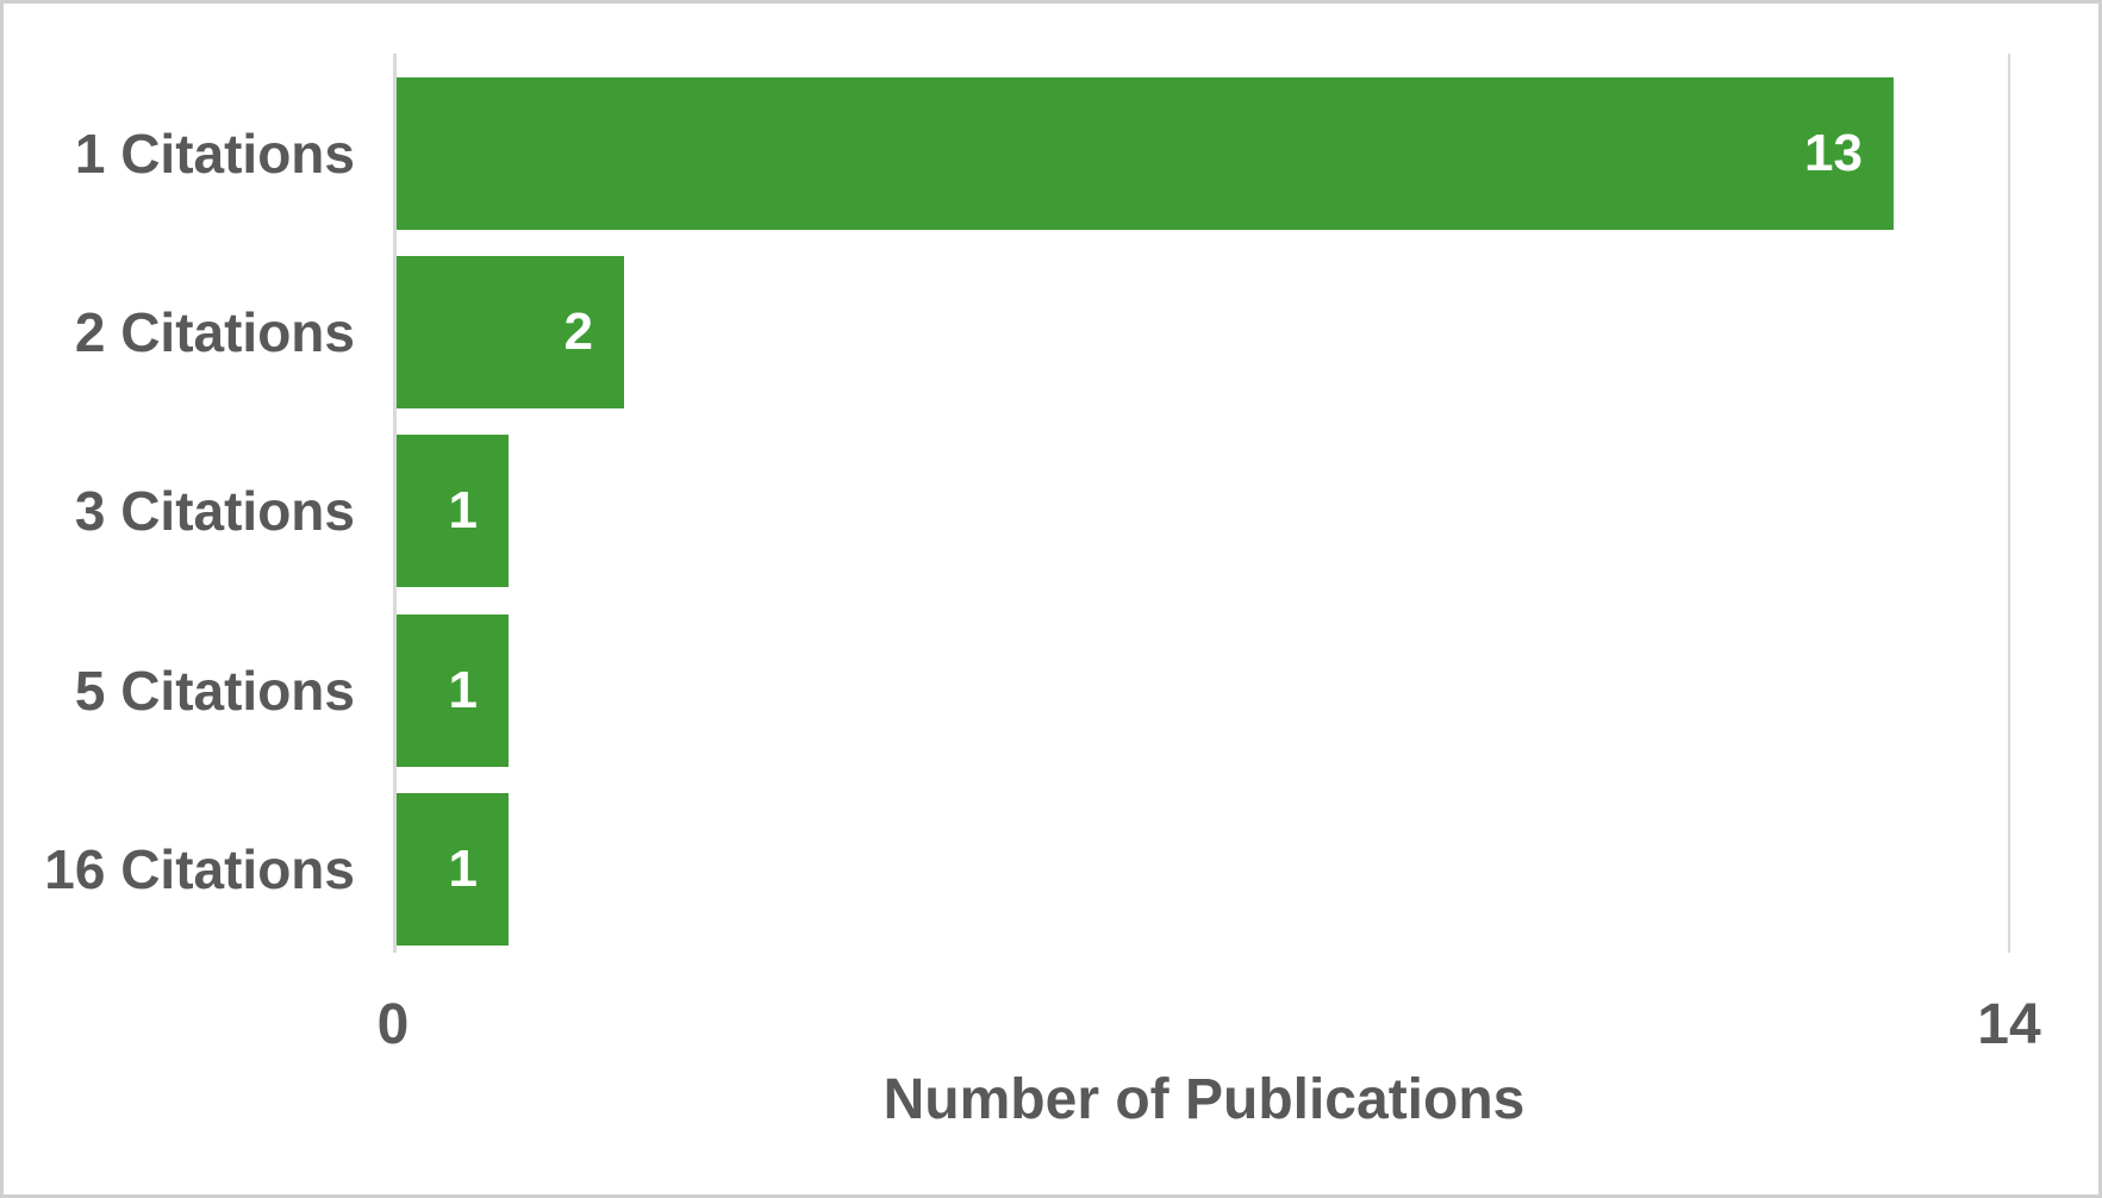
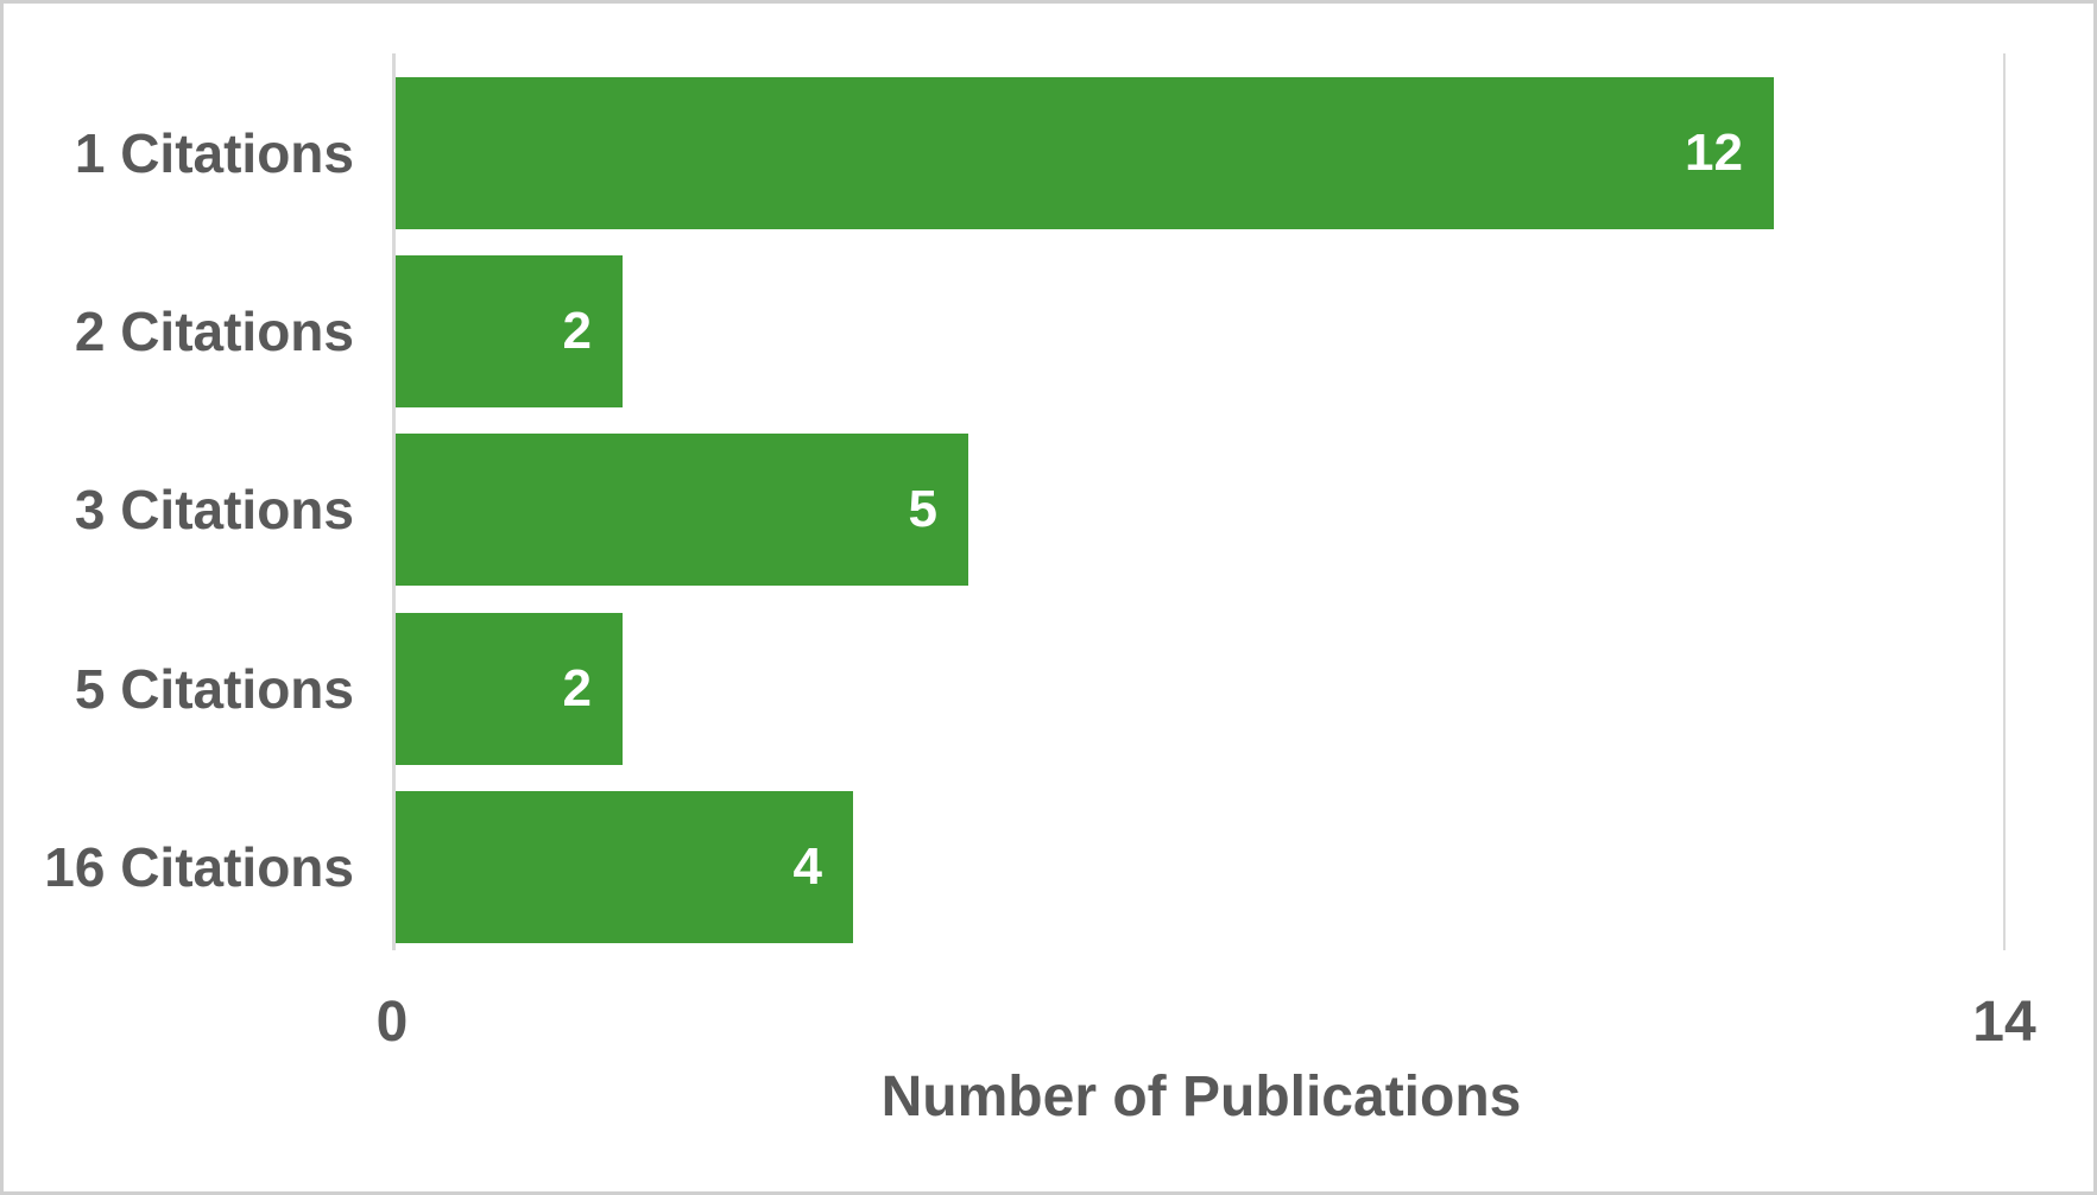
1 Citations: 13 -> 12
3 Citations: 1 -> 5
5 Citations: 1 -> 2
16 Citations: 1 -> 4
